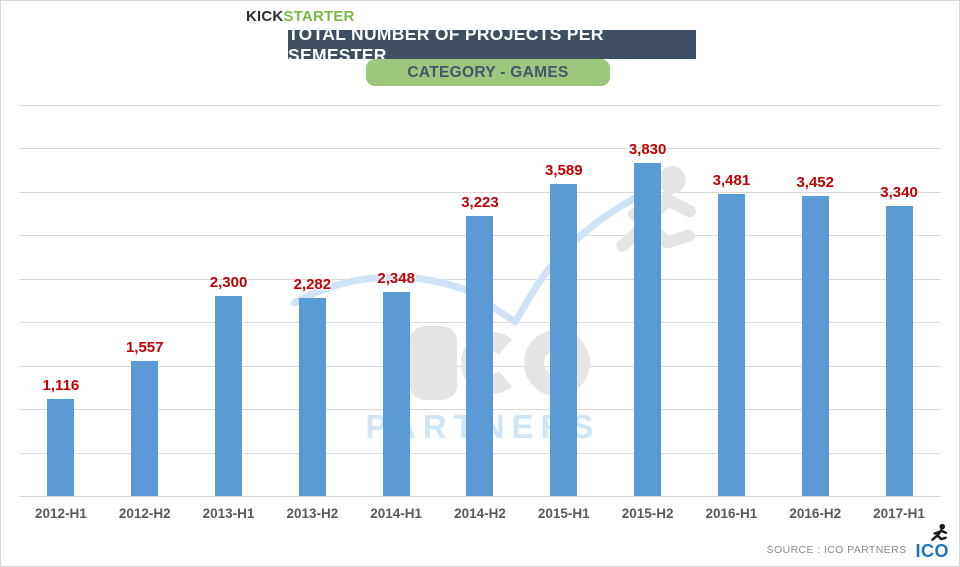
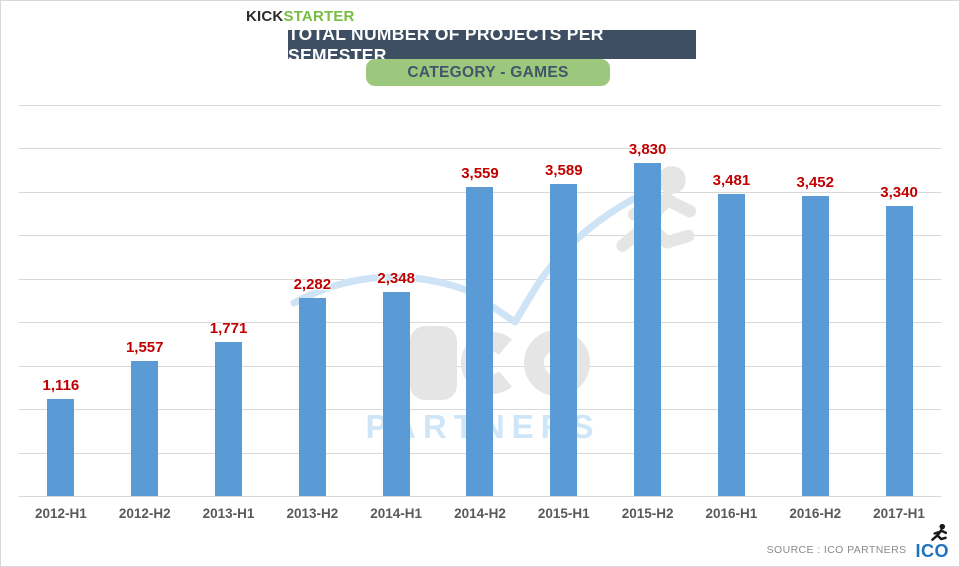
2013-H1: 2,300 -> 1,771
2014-H2: 3,223 -> 3,559
